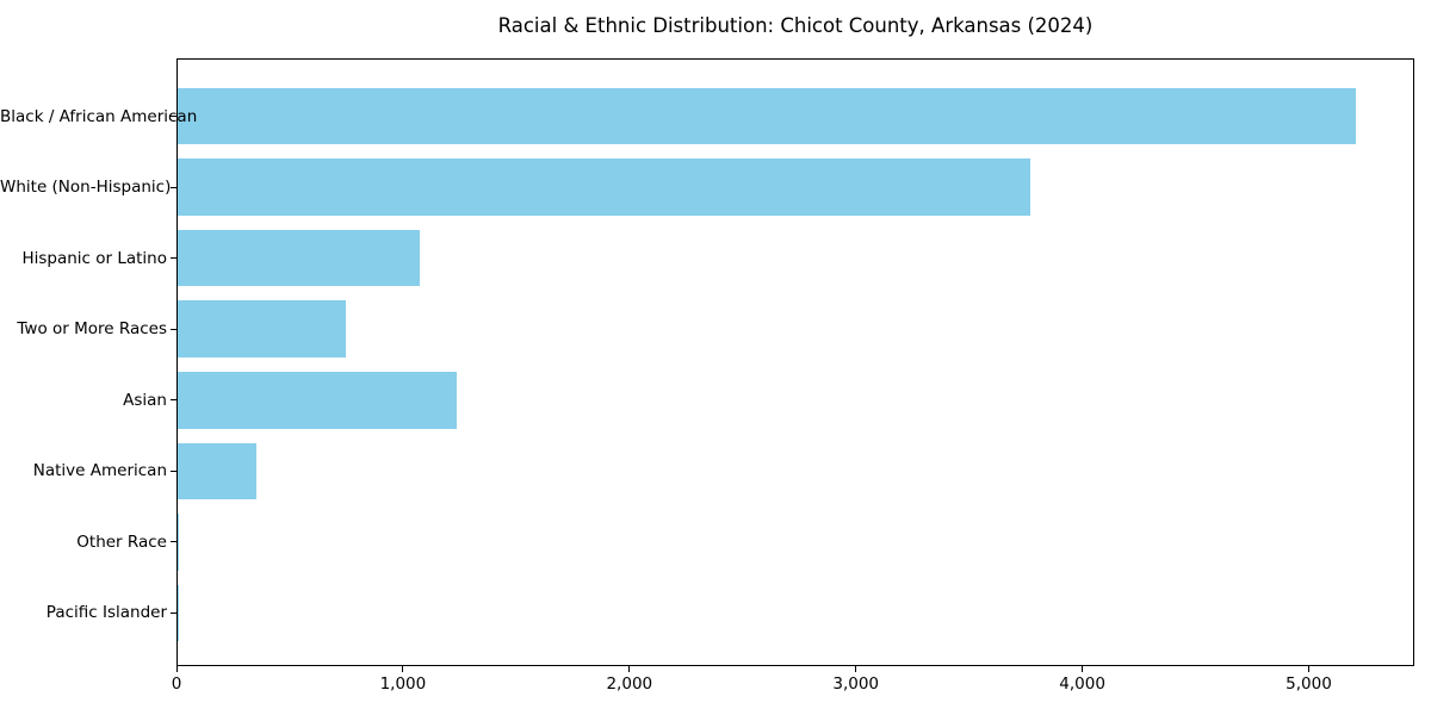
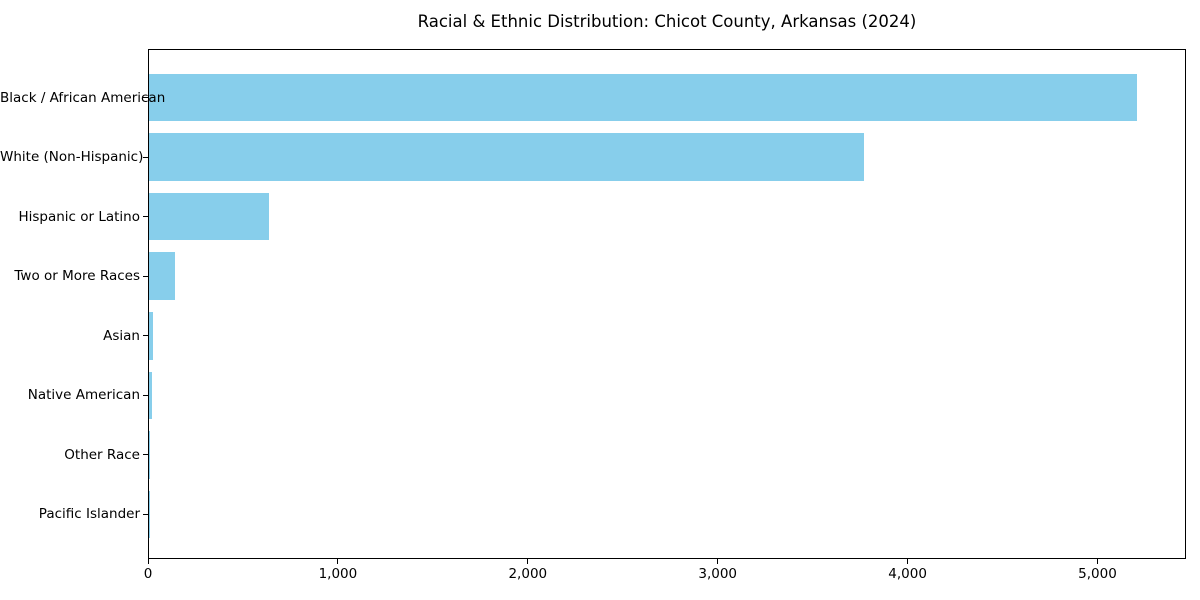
Hispanic or Latino: 1070 -> 630
Two or More Races: 740 -> 140
Asian: 1230 -> 20
Native American: 350 -> 20
